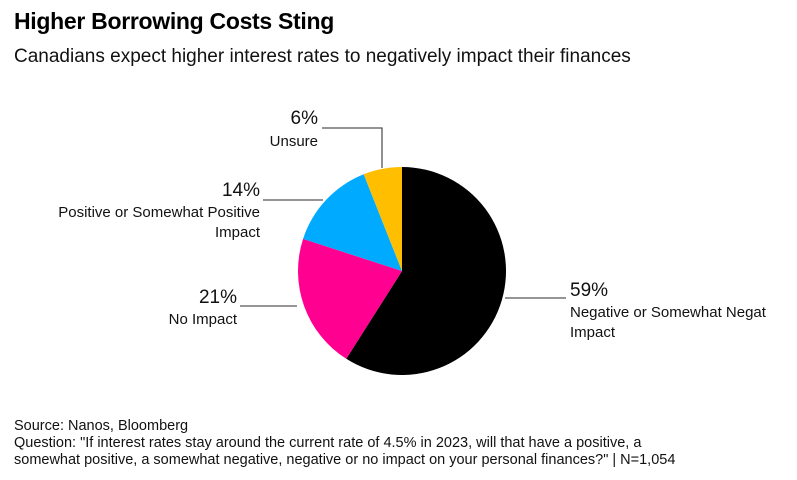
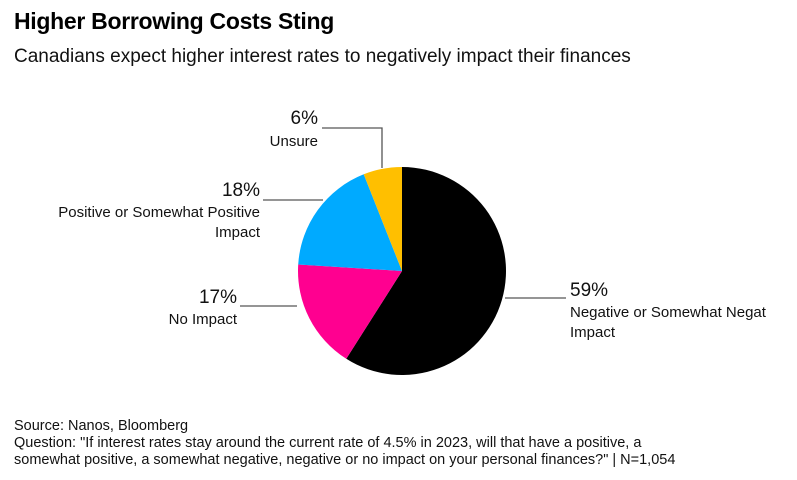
No Impact: 21% -> 17%
Positive or Somewhat Positive Impact: 14% -> 18%
